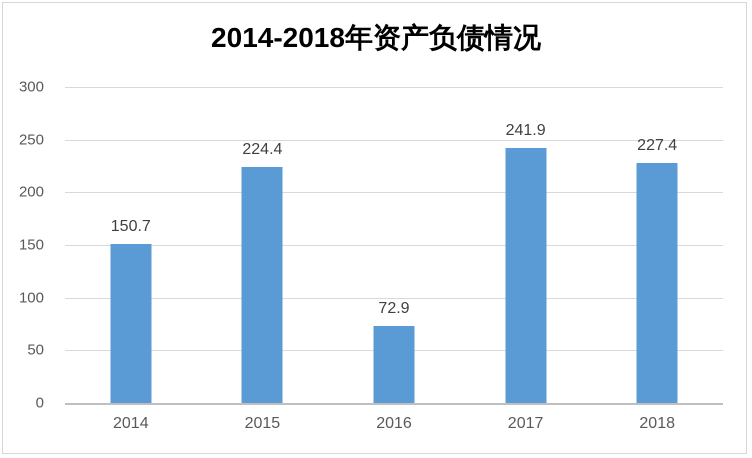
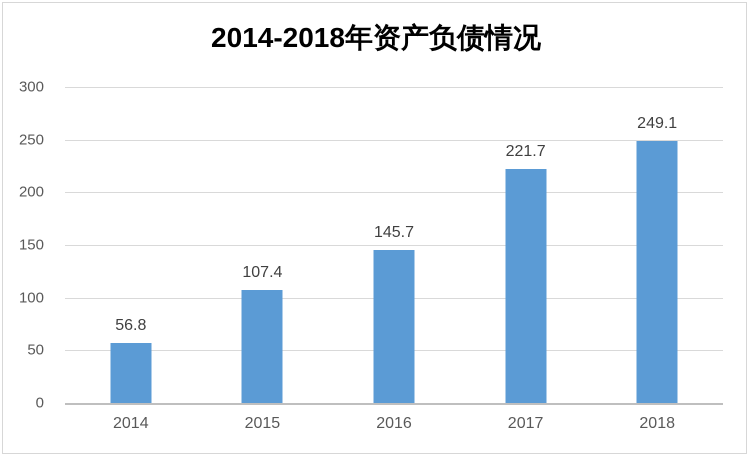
2014: 150.7 -> 56.8
2015: 224.4 -> 107.4
2016: 72.9 -> 145.7
2017: 241.9 -> 221.7
2018: 227.4 -> 249.1
